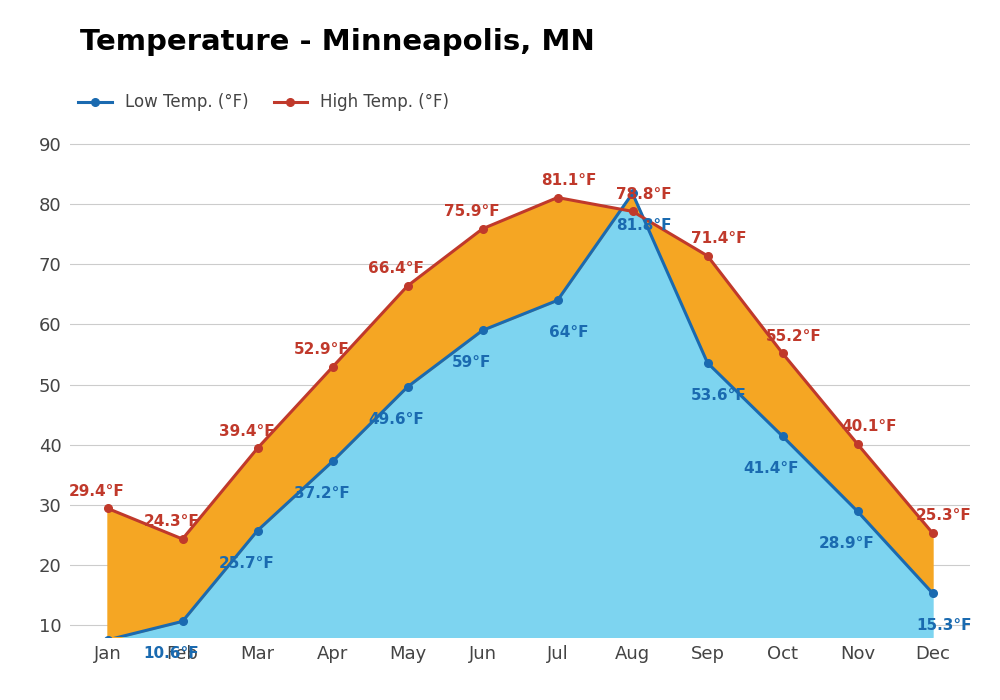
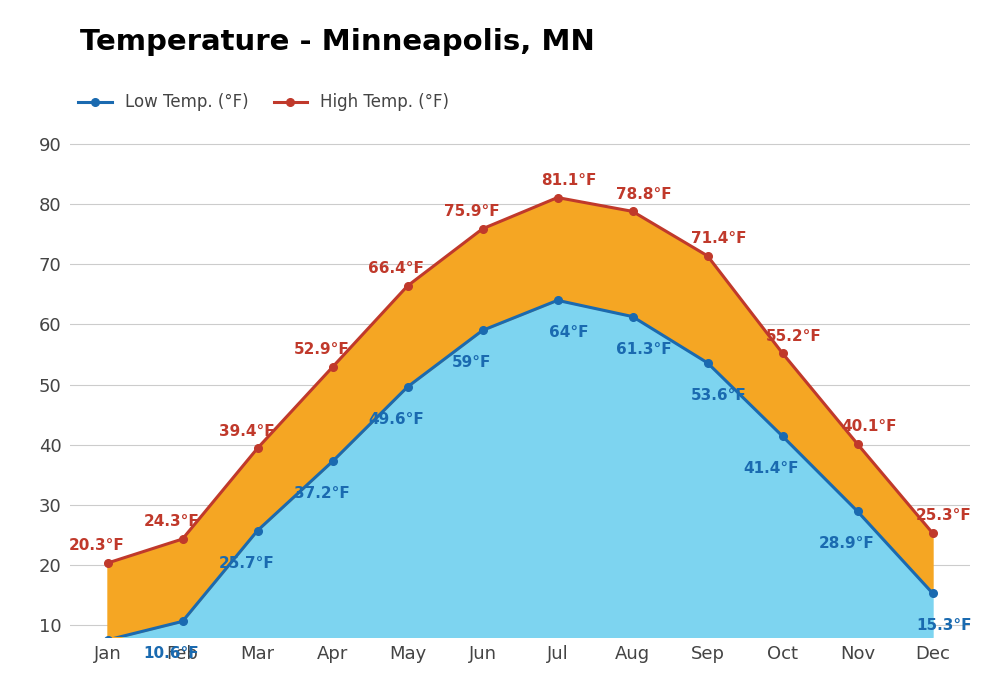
High Temp. (°F)/Jan: 29.4°F -> 20.3°F
Low Temp. (°F)/Aug: 81.8°F -> 61.3°F
